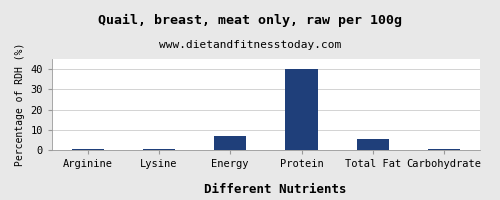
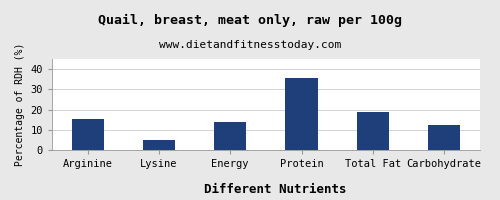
Arginine: 0.3 -> 15.5
Lysine: 0.5 -> 5.0
Energy: 7.0 -> 14.0
Protein: 40.0 -> 35.5
Total Fat: 5.5 -> 19.0
Carbohydrate: 0.3 -> 12.5
